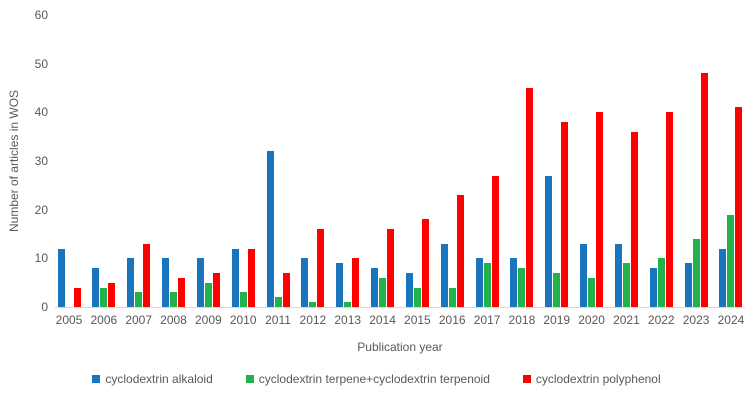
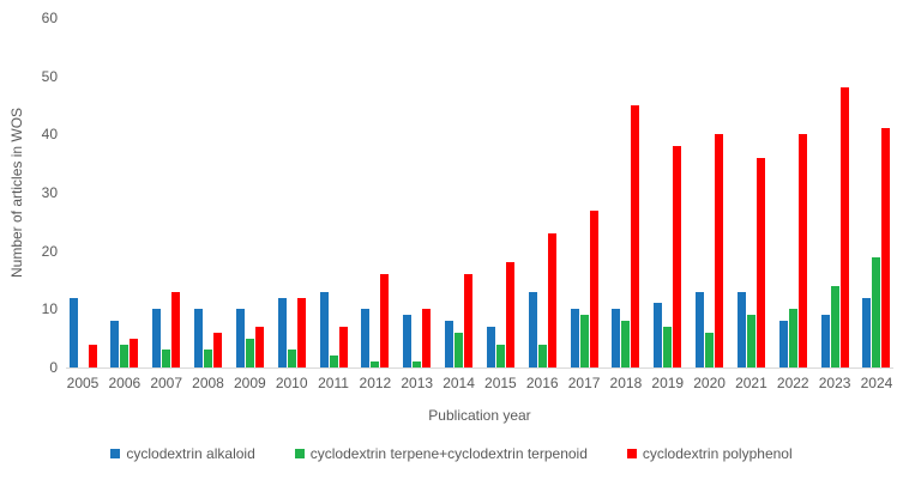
cyclodextrin alkaloid/2011: 32 -> 13
cyclodextrin alkaloid/2019: 27 -> 11
